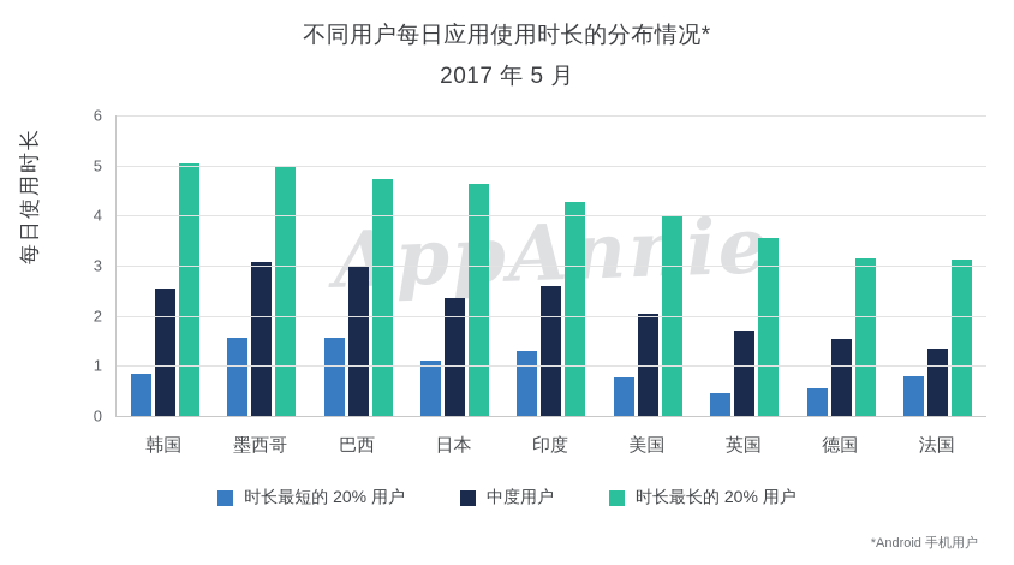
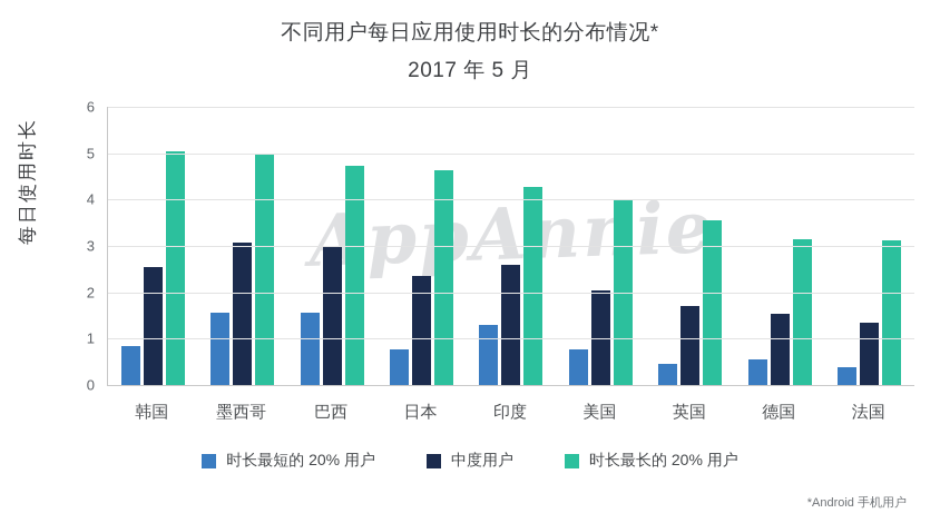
时长最短的 20% 用户/日本: 1.1 -> 0.8
时长最短的 20% 用户/法国: 0.8 -> 0.4
